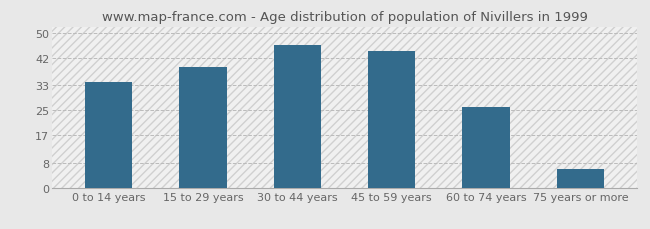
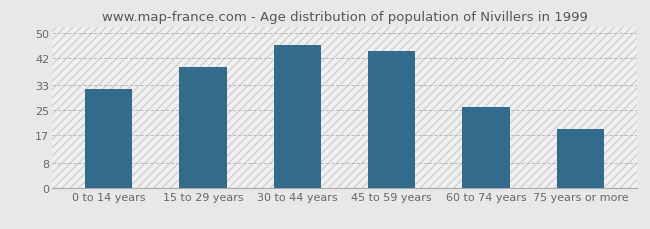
0 to 14 years: 34 -> 32
75 years or more: 6 -> 19
